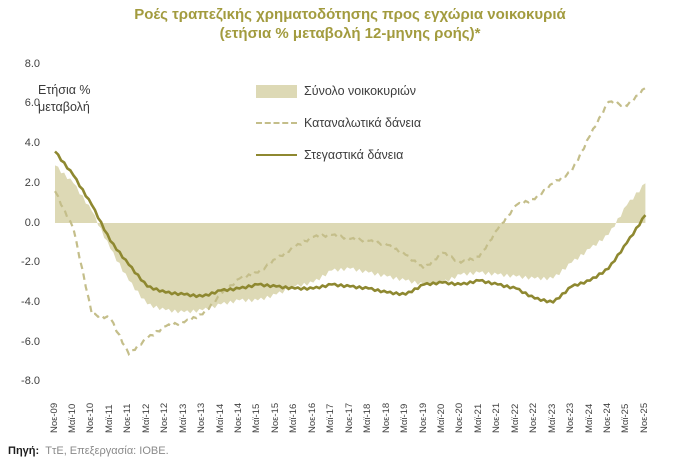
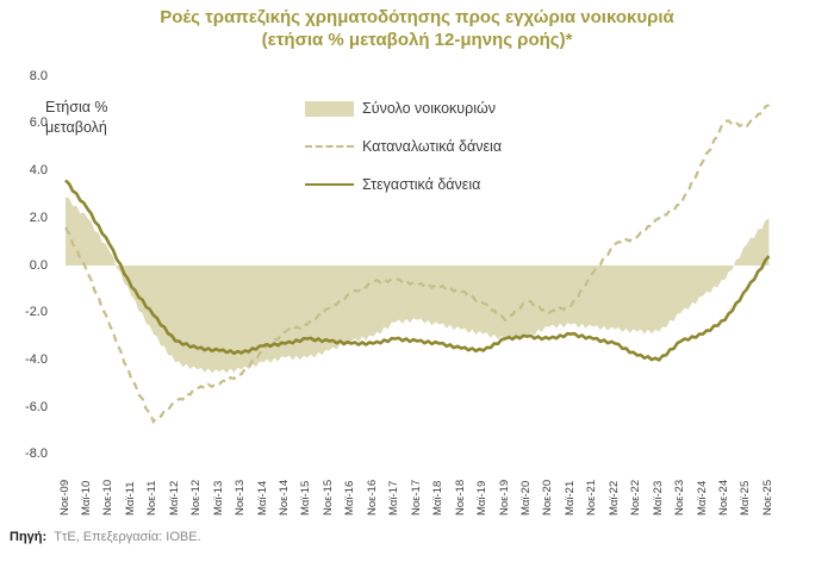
Καταναλωτικά δάνεια/Νοε-10: -4.6 -> -2.5
